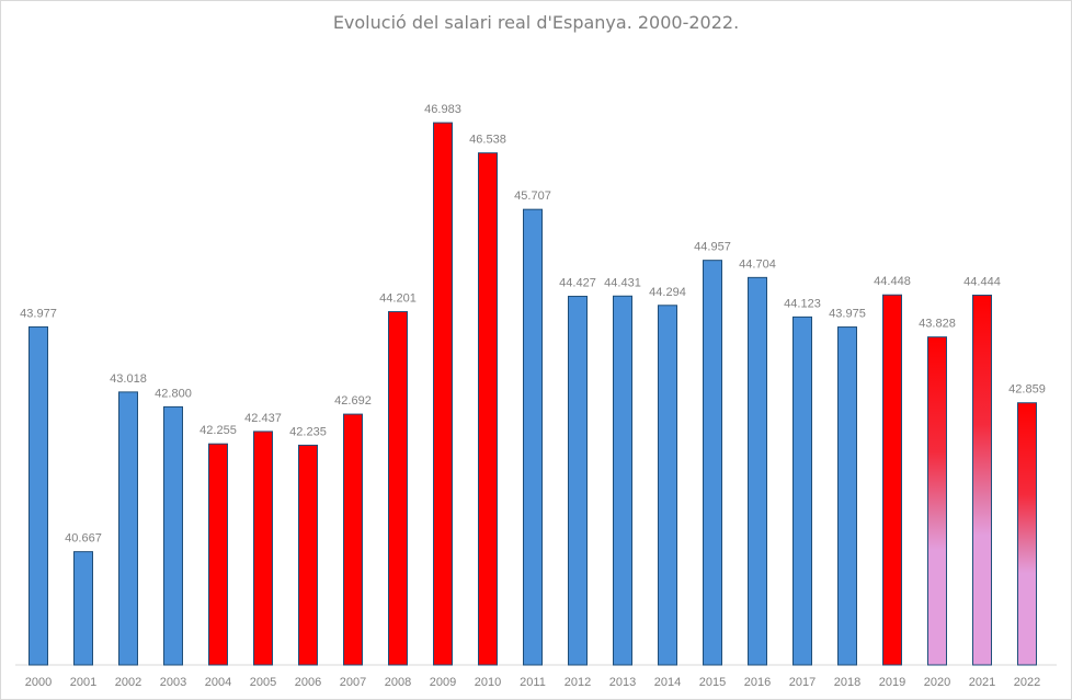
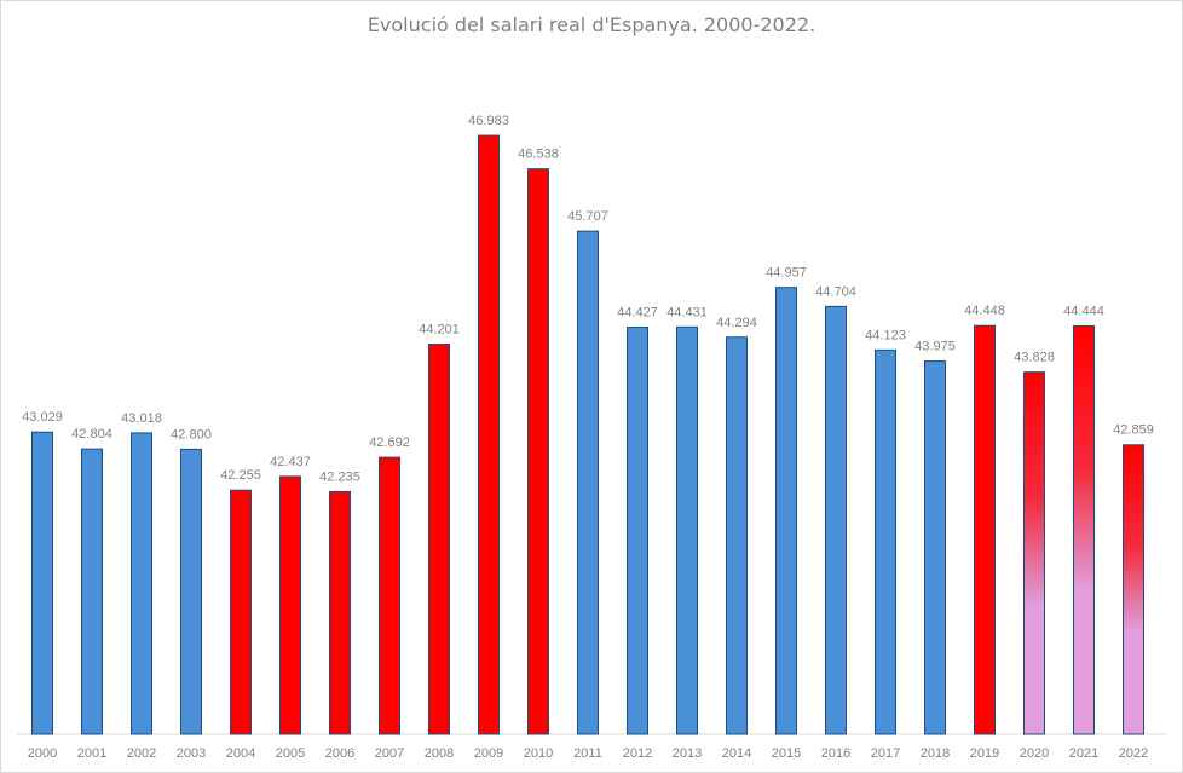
2000: 43.977 -> 43.029
2001: 40.667 -> 42.804
